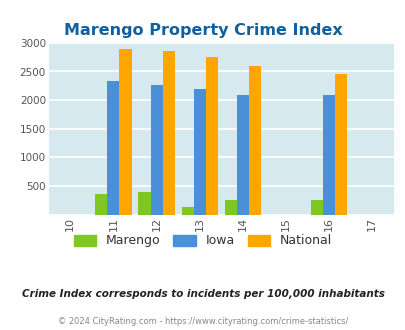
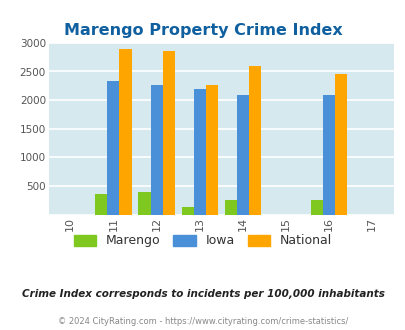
National/13: 2750 -> 2260
